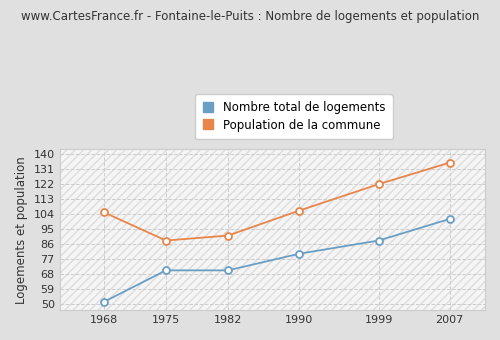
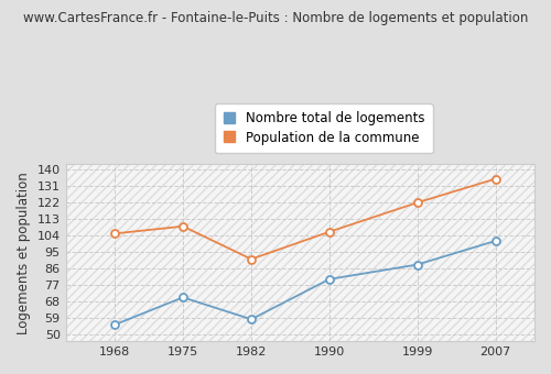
Nombre total de logements/1968: 51 -> 55
Population de la commune/1975: 88 -> 109
Nombre total de logements/1982: 70 -> 58
